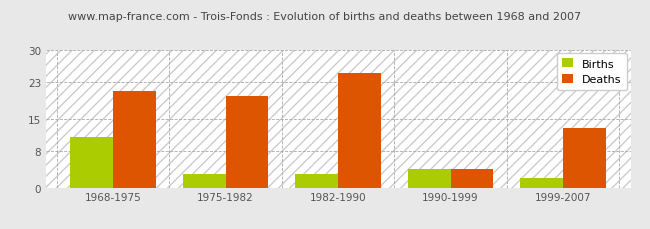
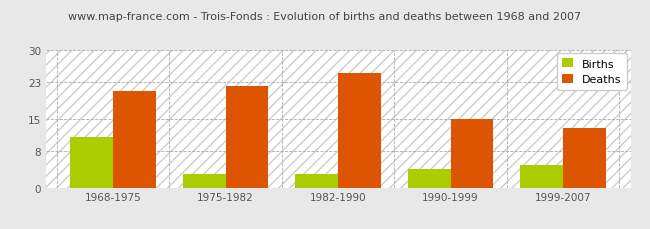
Deaths/1975-1982: 20 -> 22
Deaths/1990-1999: 4 -> 15
Births/1999-2007: 2 -> 5
